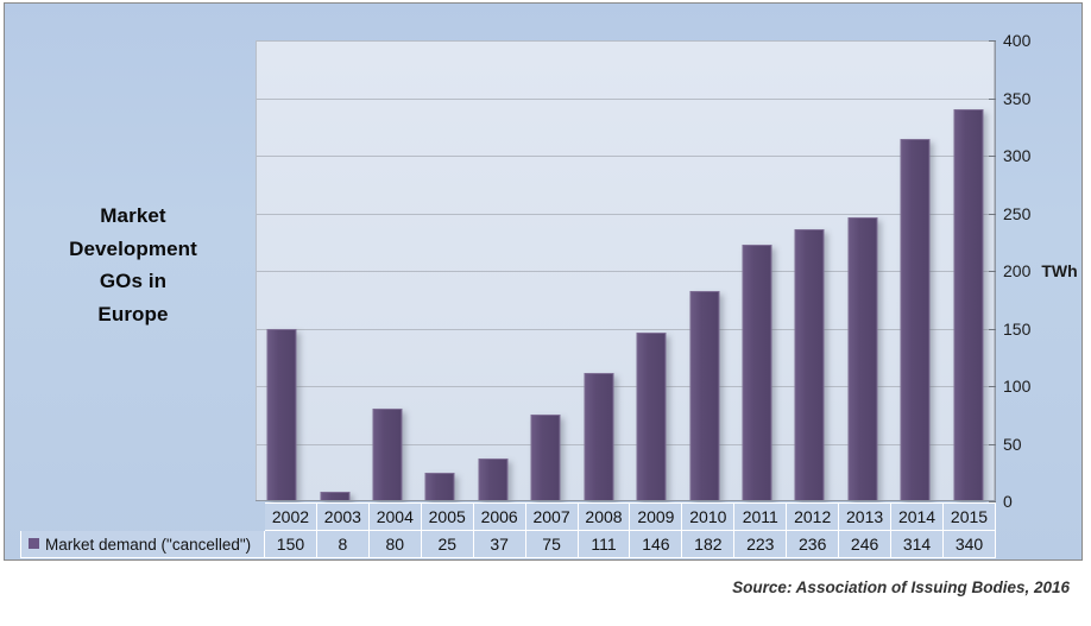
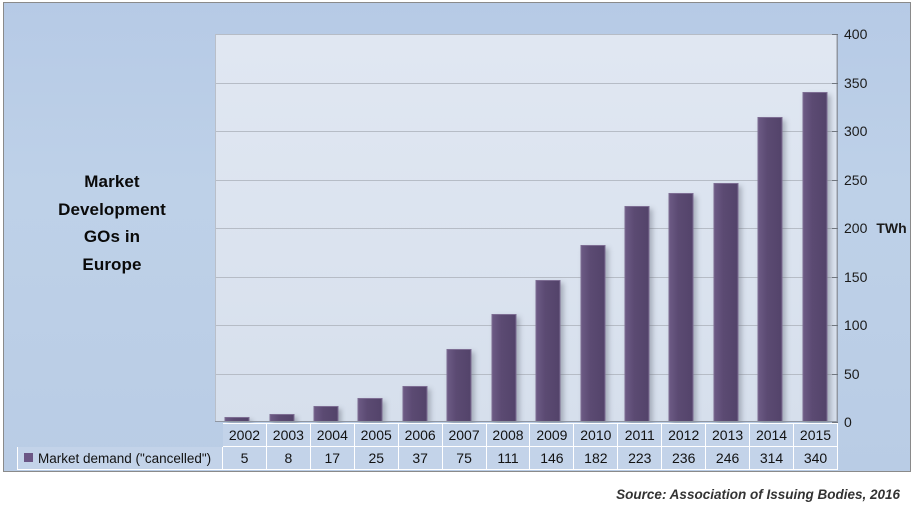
2002: 150 -> 5
2004: 80 -> 17
